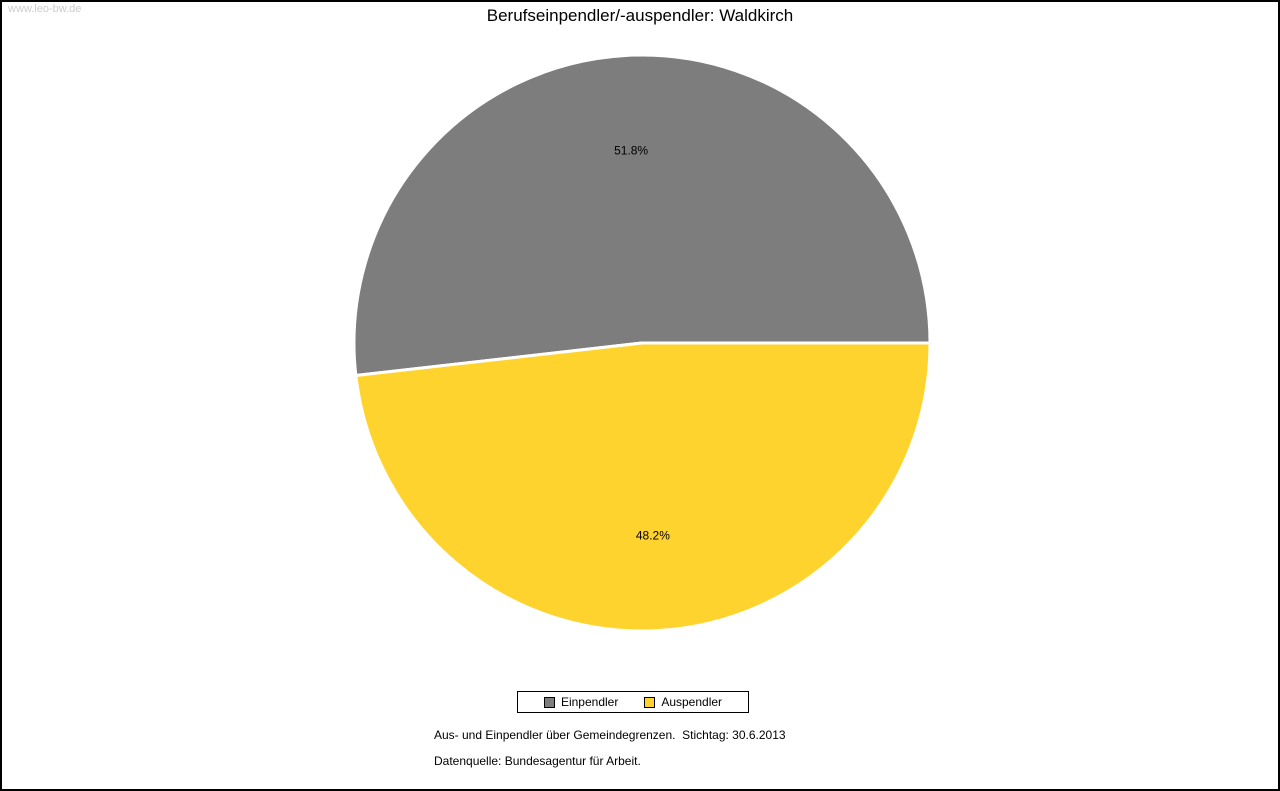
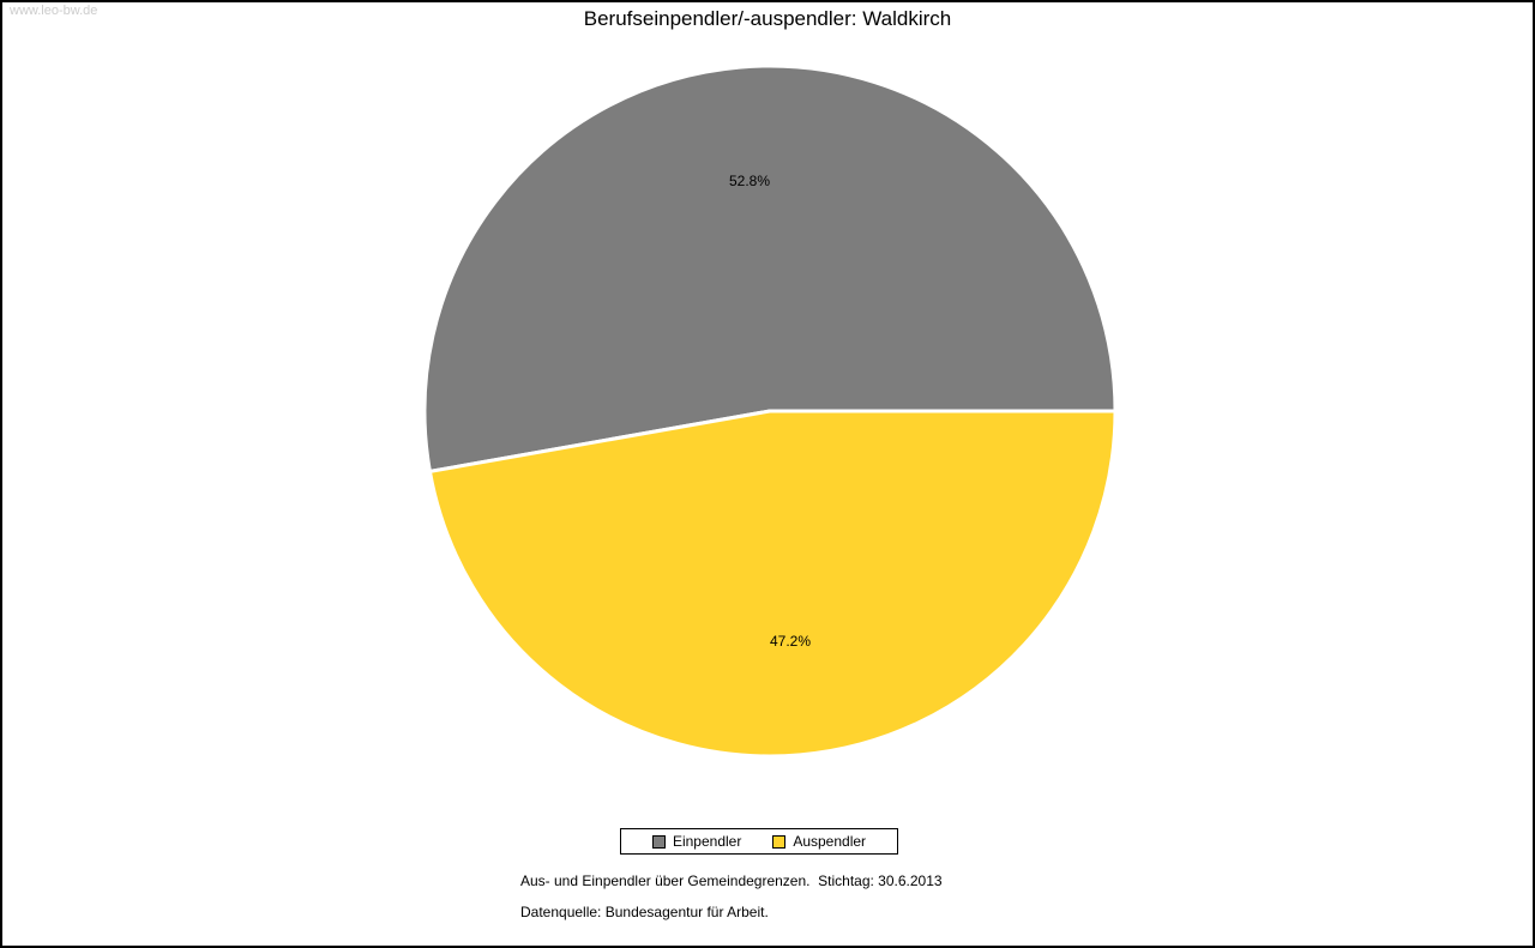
Einpendler: 51.8% -> 52.8%
Auspendler: 48.2% -> 47.2%
